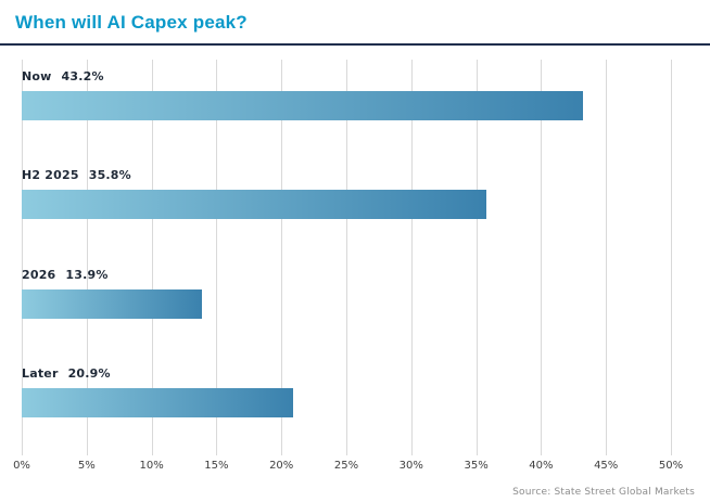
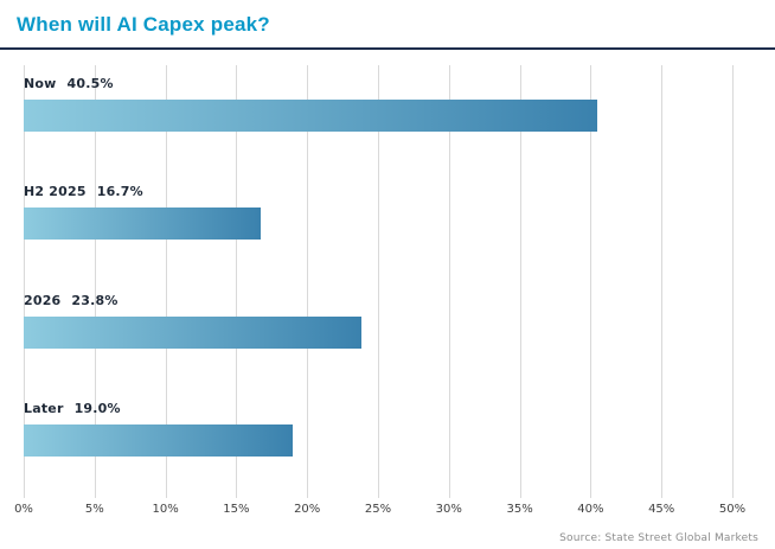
Now: 43.2% -> 40.5%
H2 2025: 35.8% -> 16.7%
2026: 13.9% -> 23.8%
Later: 20.9% -> 19.0%
